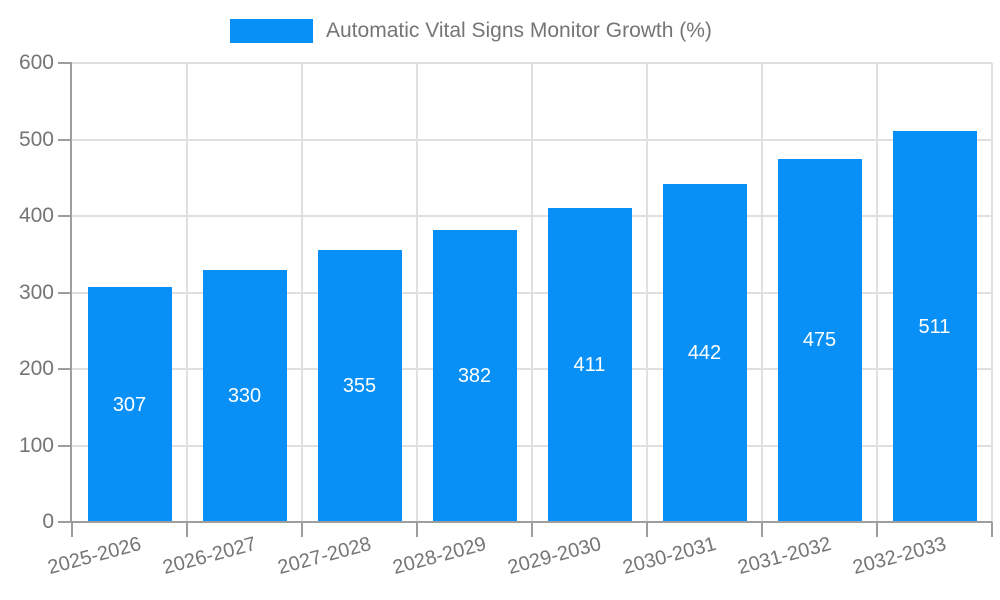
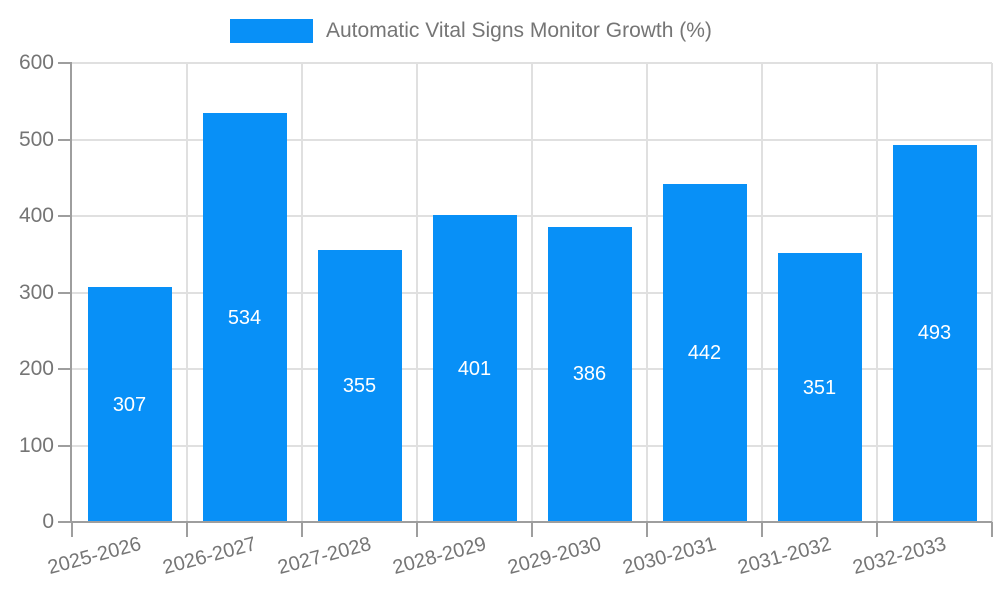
2026-2027: 330 -> 534
2028-2029: 382 -> 401
2029-2030: 411 -> 386
2031-2032: 475 -> 351
2032-2033: 511 -> 493
